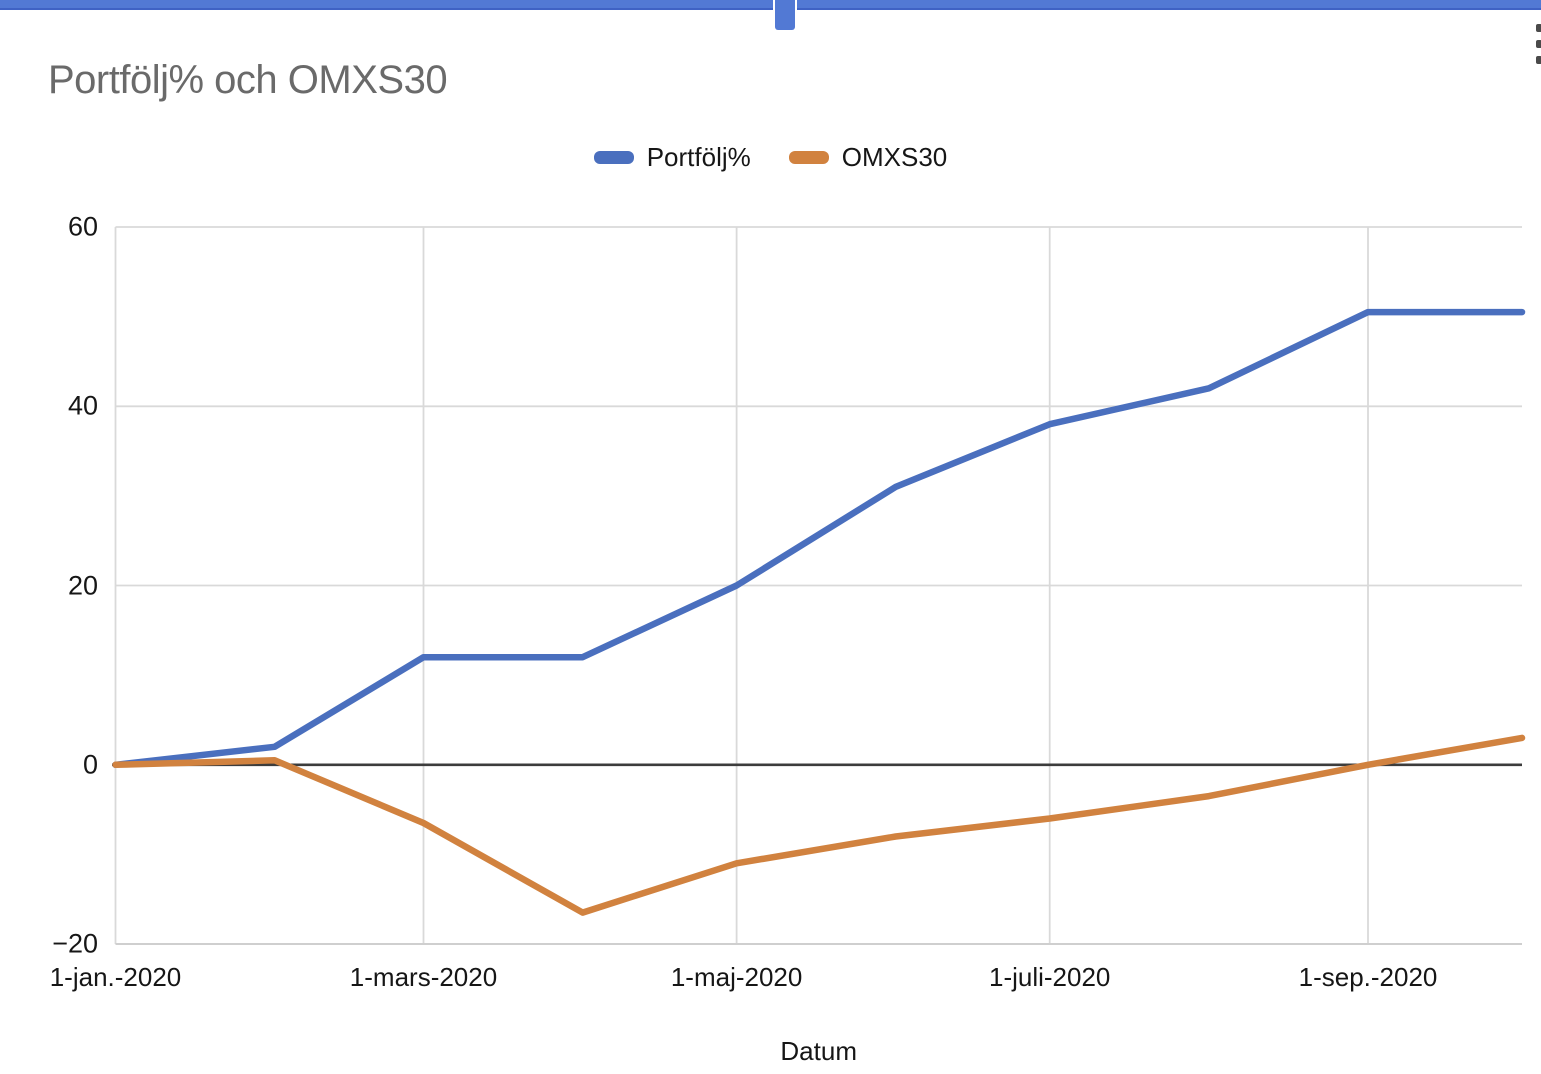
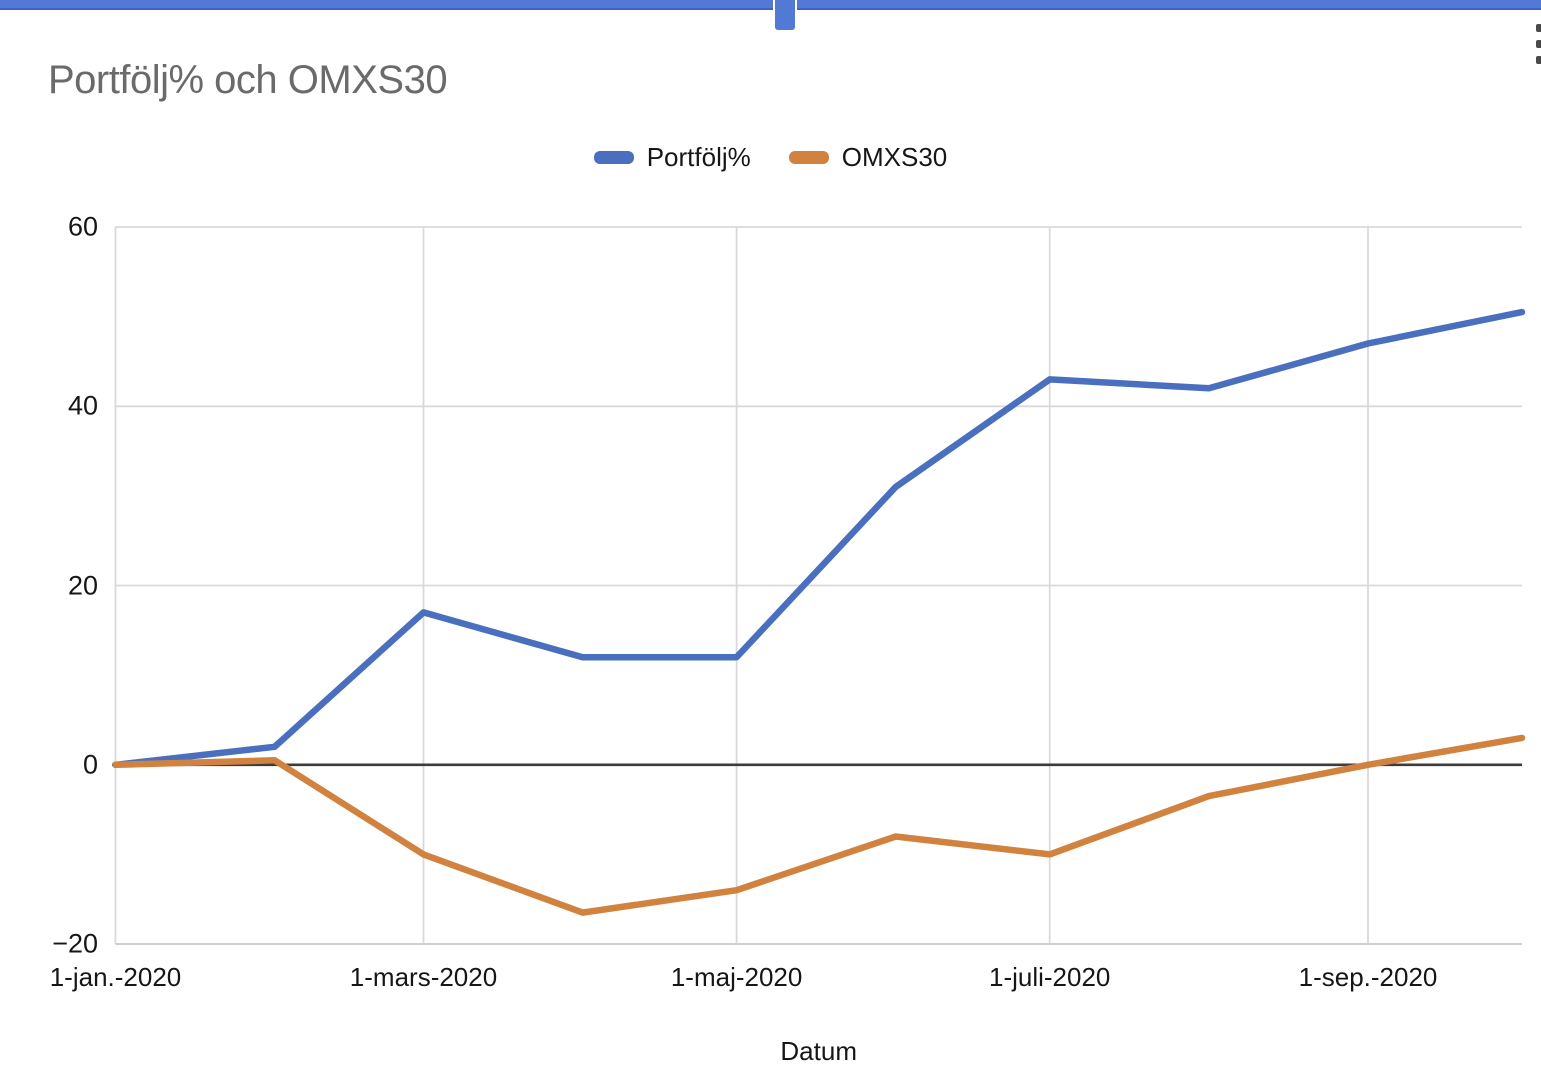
Portfölj%/1-mars-2020: 12 -> 17
OMXS30/1-mars-2020: -6 -> -10
Portfölj%/1-maj-2020: 20 -> 12
OMXS30/1-maj-2020: -11 -> -14
Portfölj%/1-juli-2020: 38 -> 43
OMXS30/1-juli-2020: -6 -> -10
Portfölj%/1-sep.-2020: 50 -> 47
